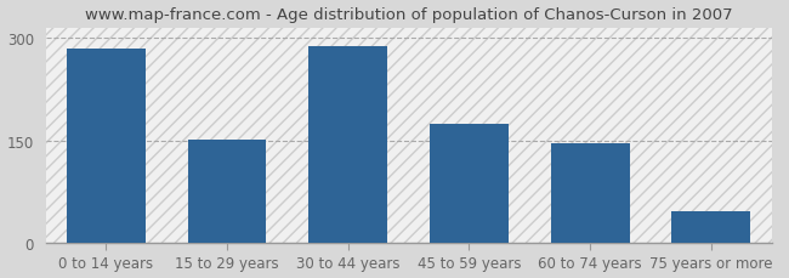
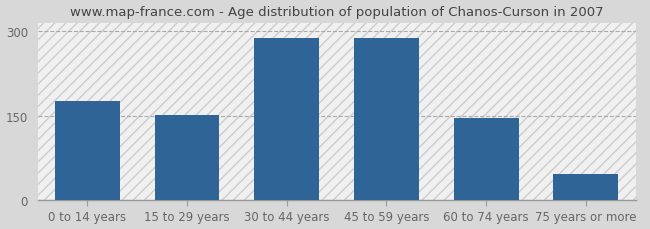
0 to 14 years: 284 -> 176
45 to 59 years: 175 -> 288
